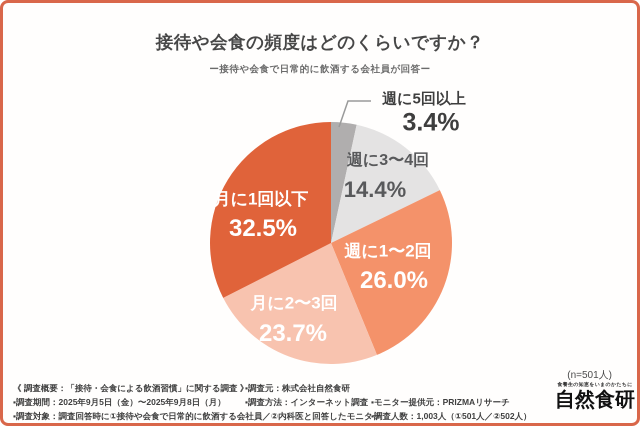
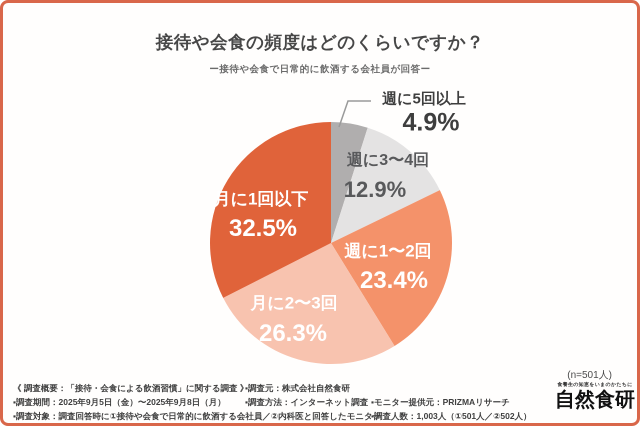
週に5回以上: 3.4% -> 4.9%
週に3〜4回: 14.4% -> 12.9%
週に1〜2回: 26.0% -> 23.4%
月に2〜3回: 23.7% -> 26.3%
